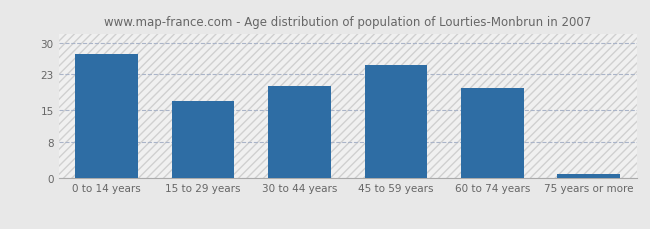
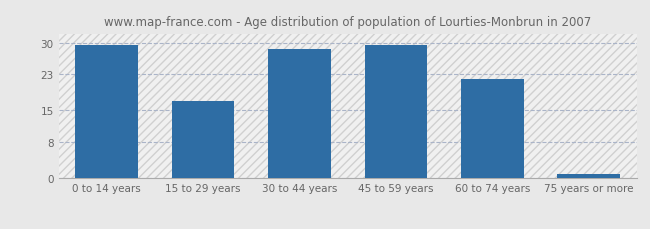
0 to 14 years: 27.5 -> 29.5
30 to 44 years: 20.5 -> 28.5
45 to 59 years: 25.0 -> 29.5
60 to 74 years: 20.0 -> 22.0
